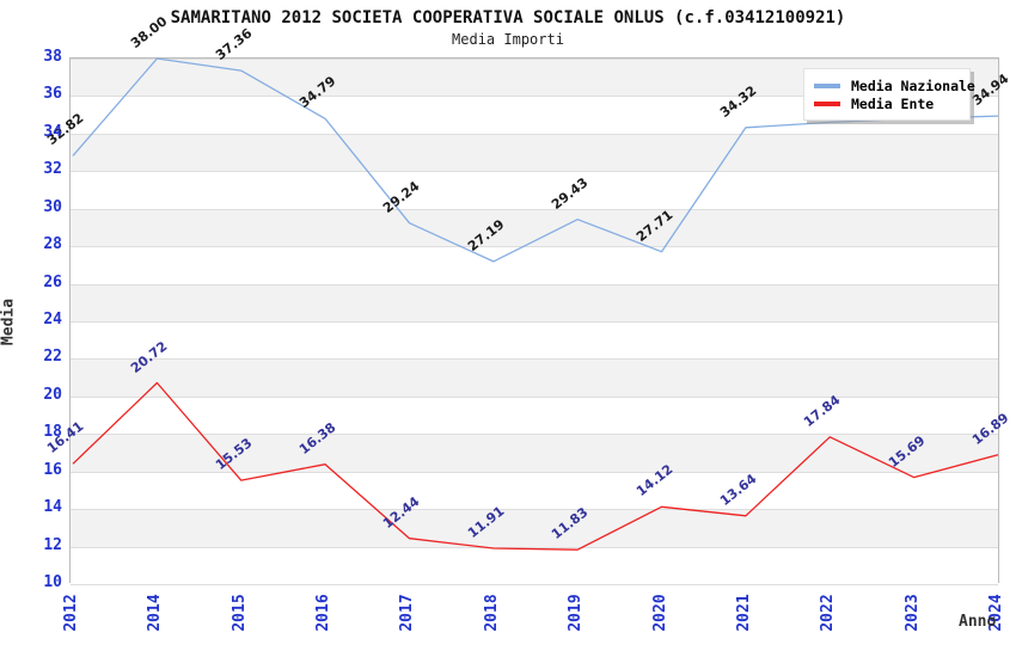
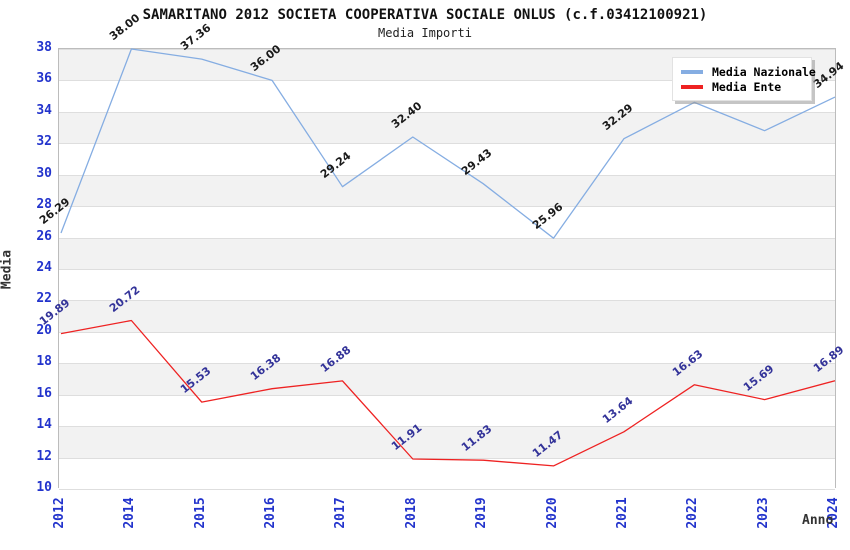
Media Nazionale/2012: 32.82 -> 26.29
Media Ente/2012: 16.41 -> 19.89
Media Nazionale/2016: 34.79 -> 36.00
Media Ente/2017: 12.44 -> 16.88
Media Nazionale/2018: 27.19 -> 32.40
Media Nazionale/2020: 27.71 -> 25.96
Media Ente/2020: 14.12 -> 11.47
Media Nazionale/2021: 34.32 -> 32.29
Media Ente/2022: 17.84 -> 16.63
Media Nazionale/2023: 34.8 -> 32.8
